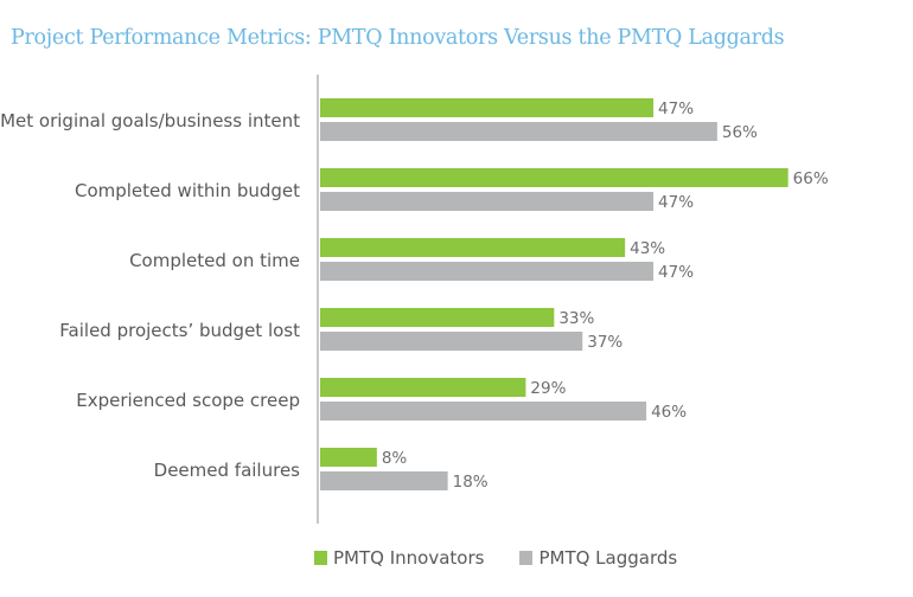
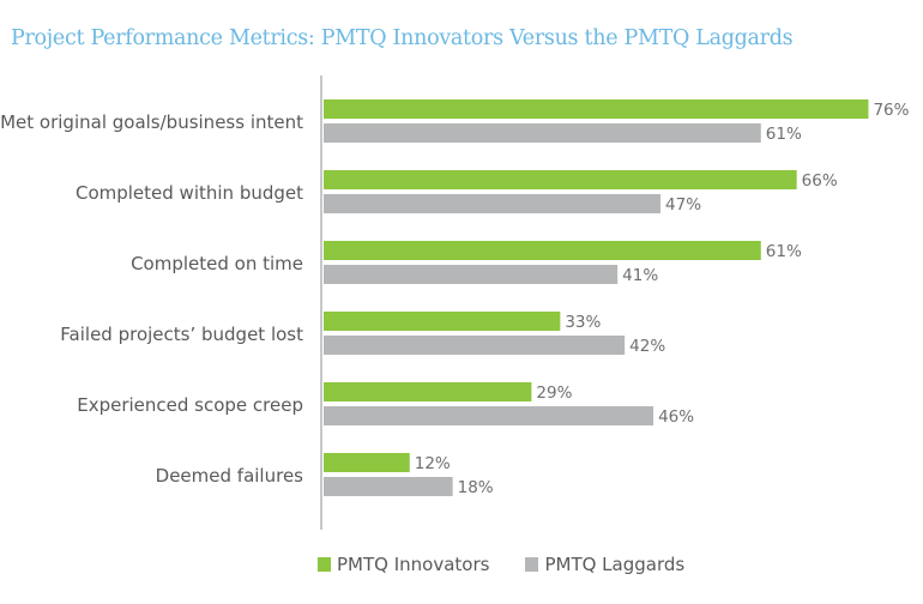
PMTQ Innovators/Met original goals/business intent: 47% -> 76%
PMTQ Laggards/Met original goals/business intent: 56% -> 61%
PMTQ Innovators/Completed on time: 43% -> 61%
PMTQ Laggards/Completed on time: 47% -> 41%
PMTQ Laggards/Failed projects’ budget lost: 37% -> 42%
PMTQ Innovators/Deemed failures: 8% -> 12%
